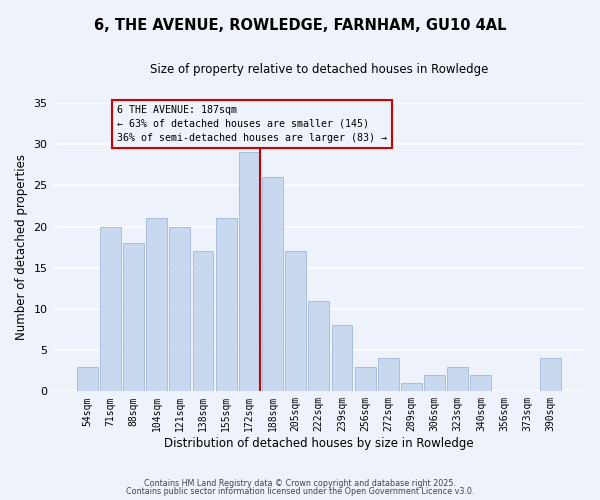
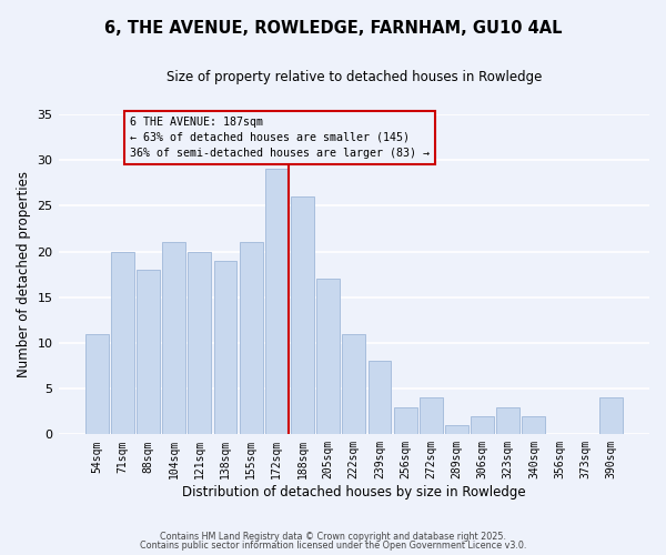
54sqm: 3 -> 11
138sqm: 17 -> 19
